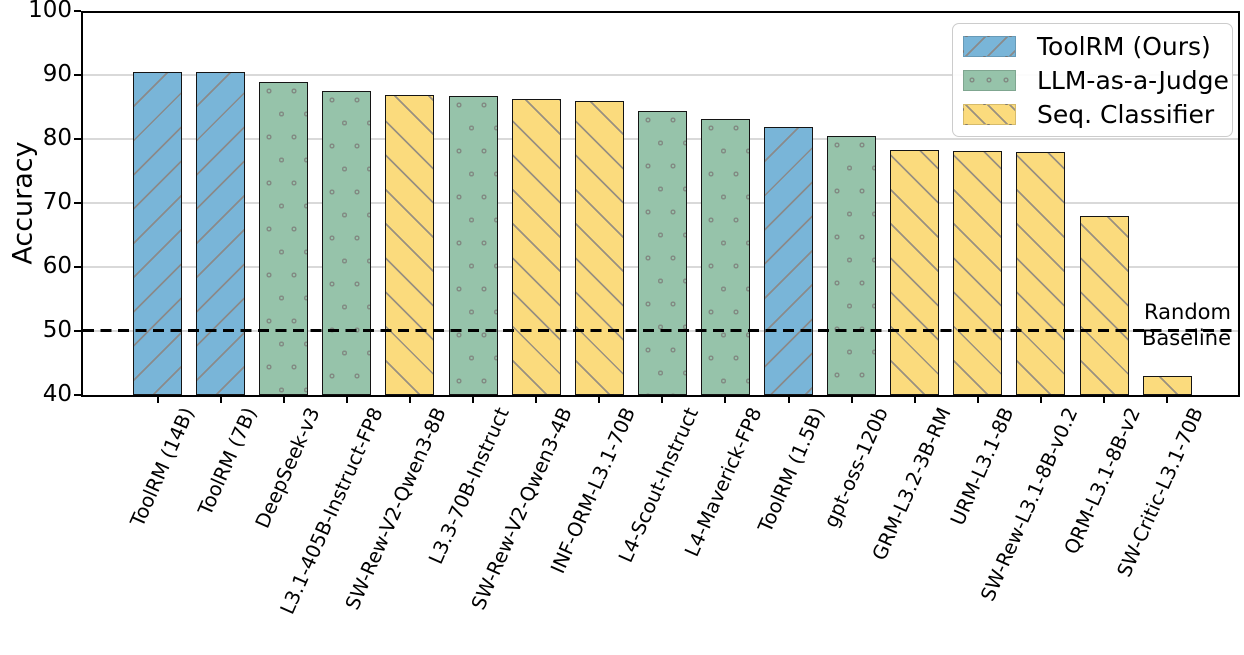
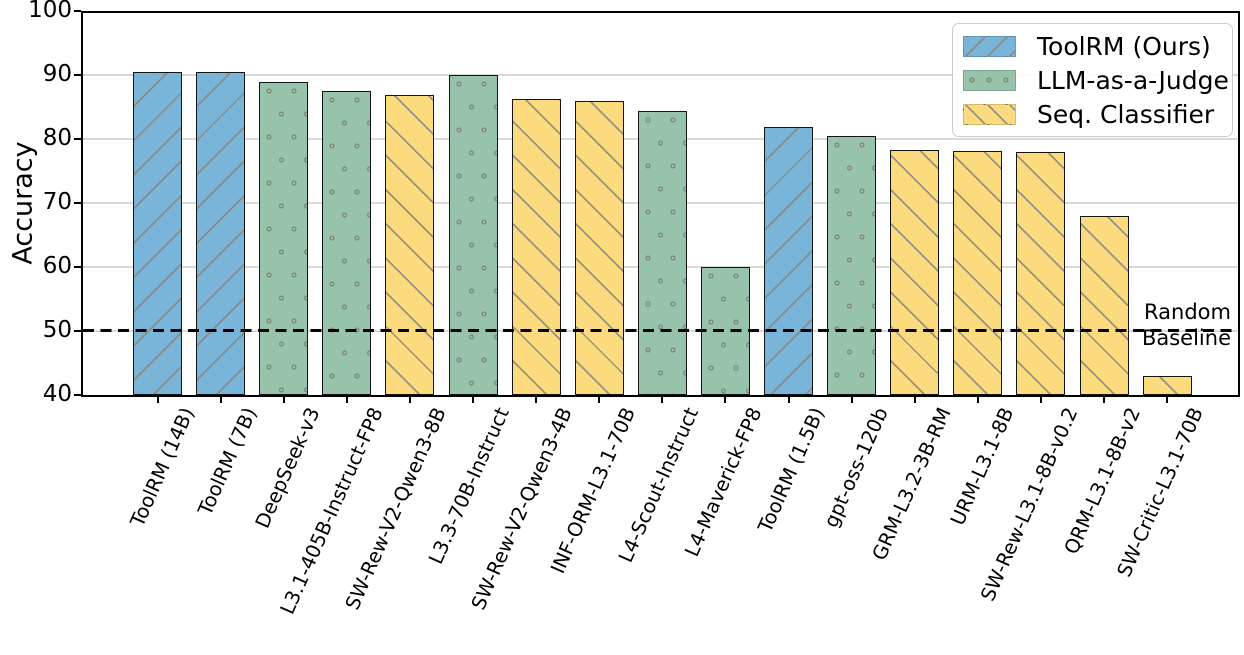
L3.3-70B-Instruct: 87 -> 90
L4-Maverick-FP8: 83 -> 60
